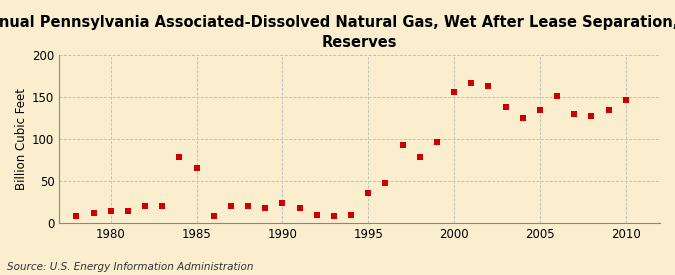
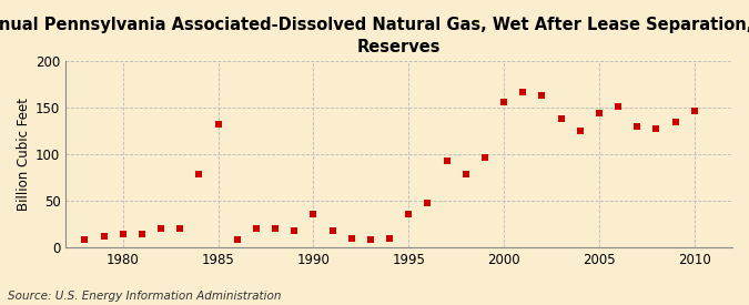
1985: 65 -> 132
1990: 24 -> 36
2005: 135 -> 144
